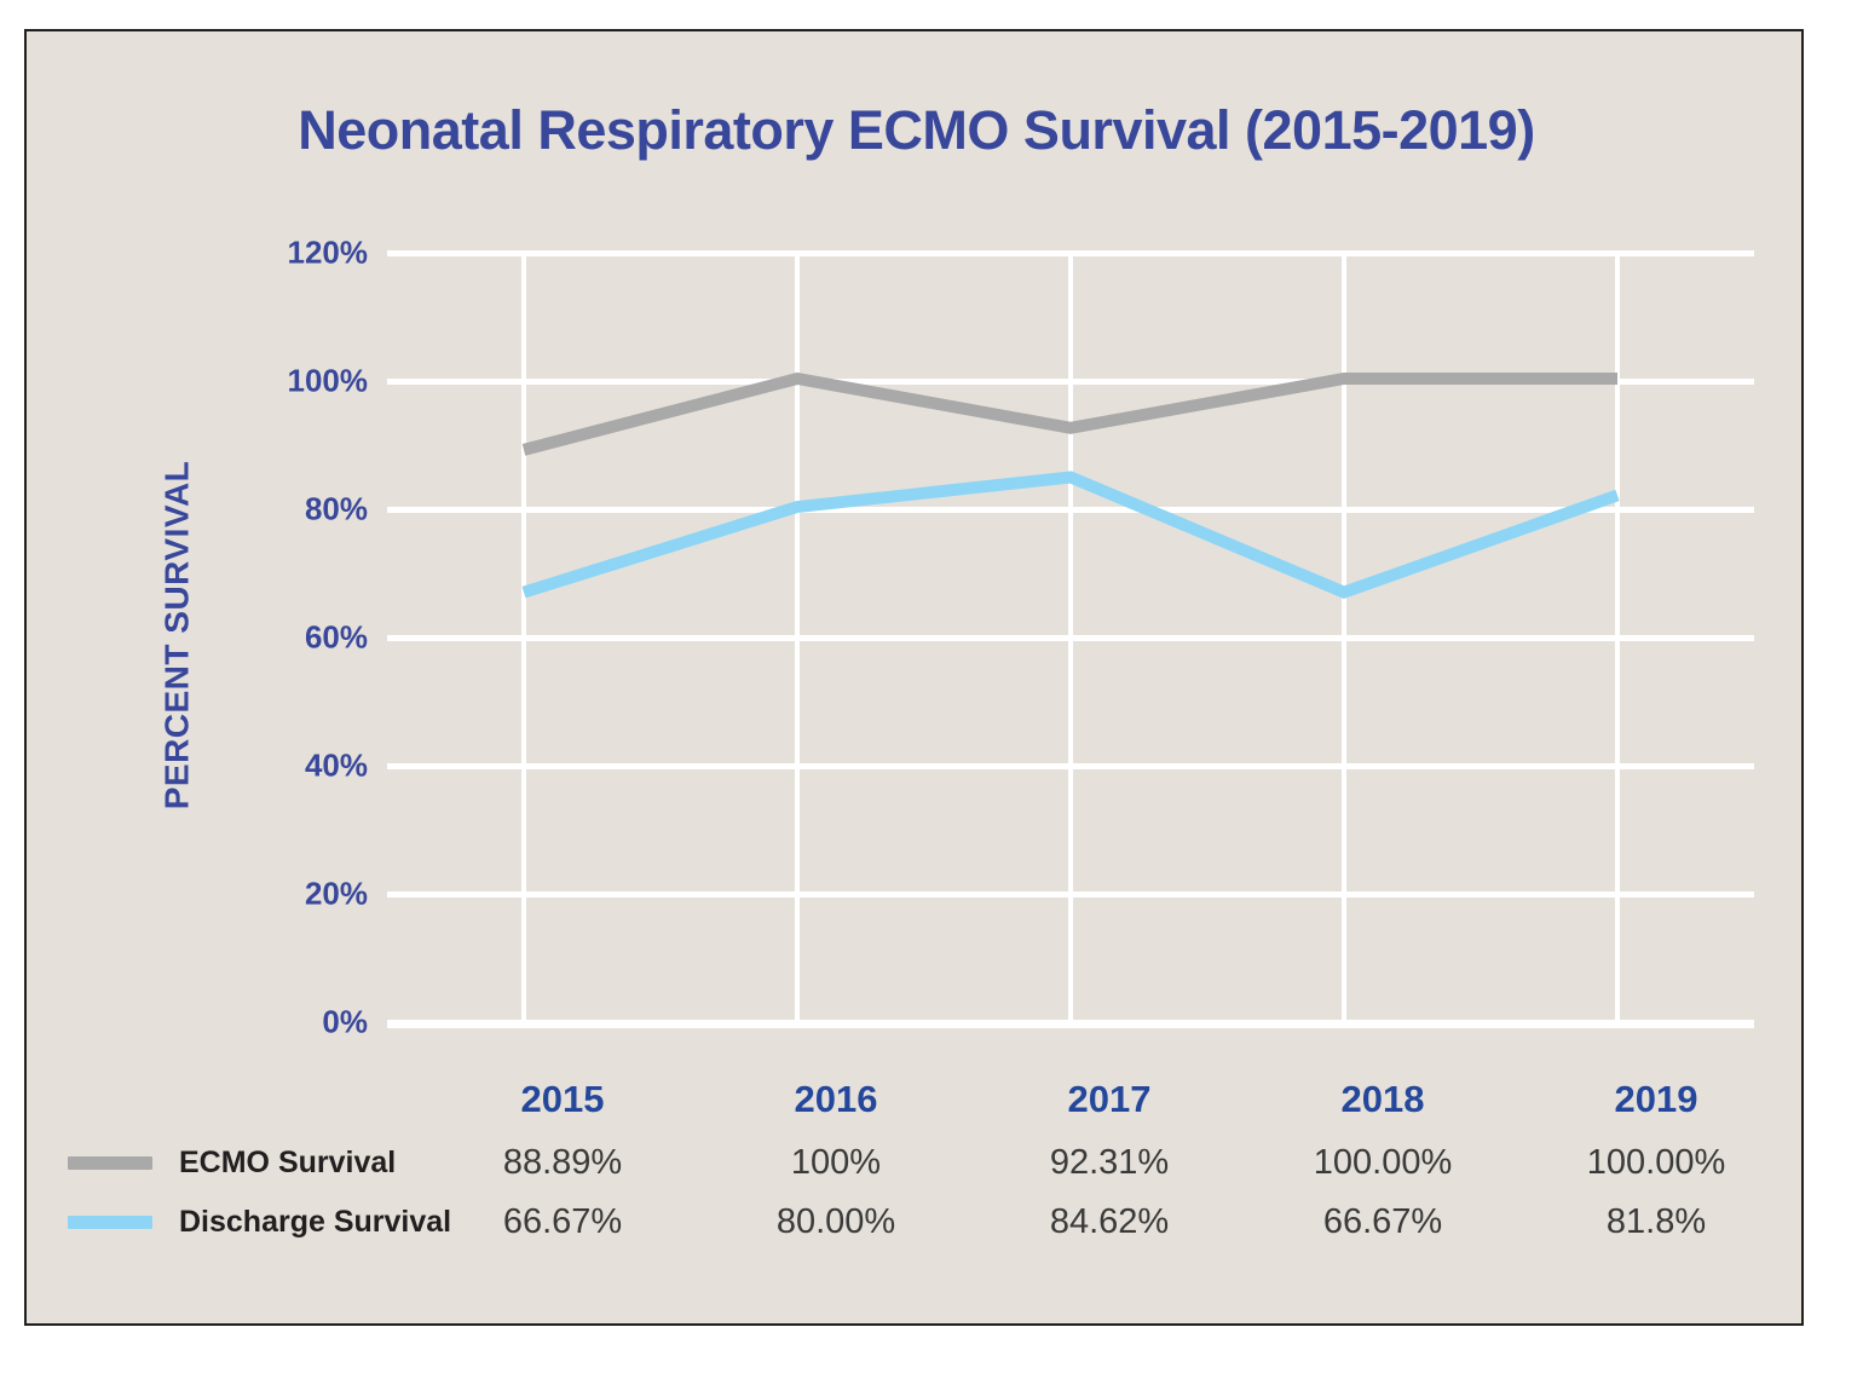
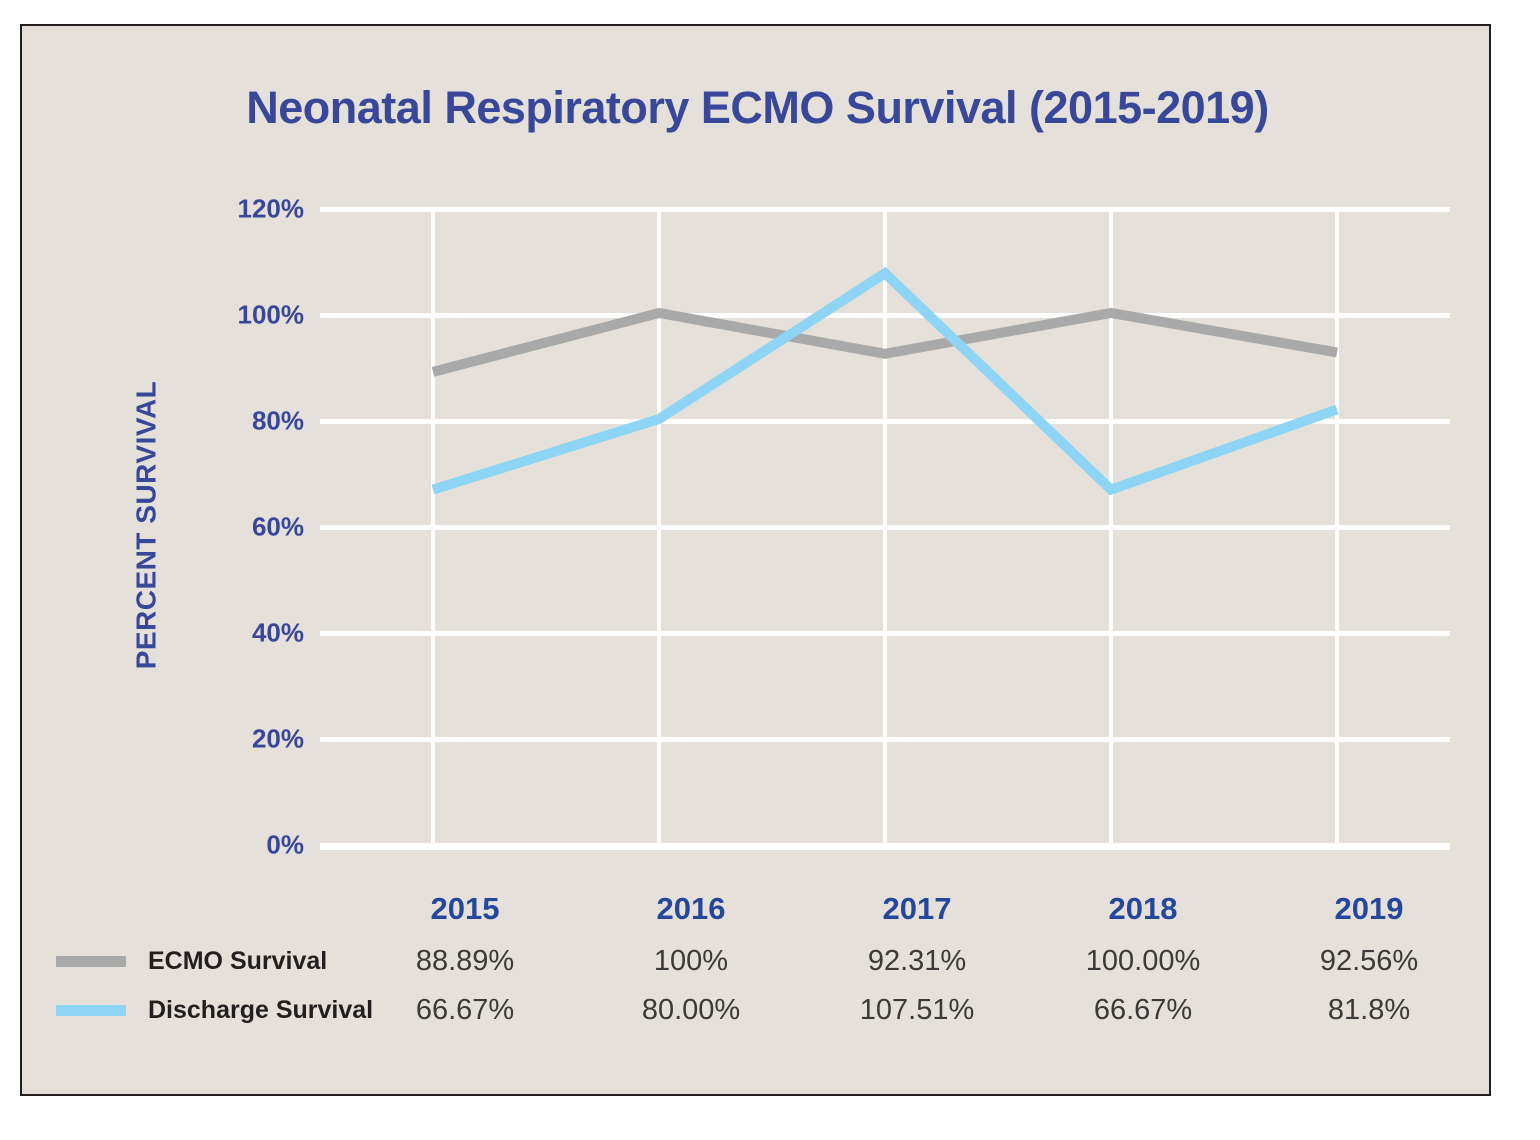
Discharge Survival/2017: 84.62% -> 107.51%
ECMO Survival/2019: 100.00% -> 92.56%
